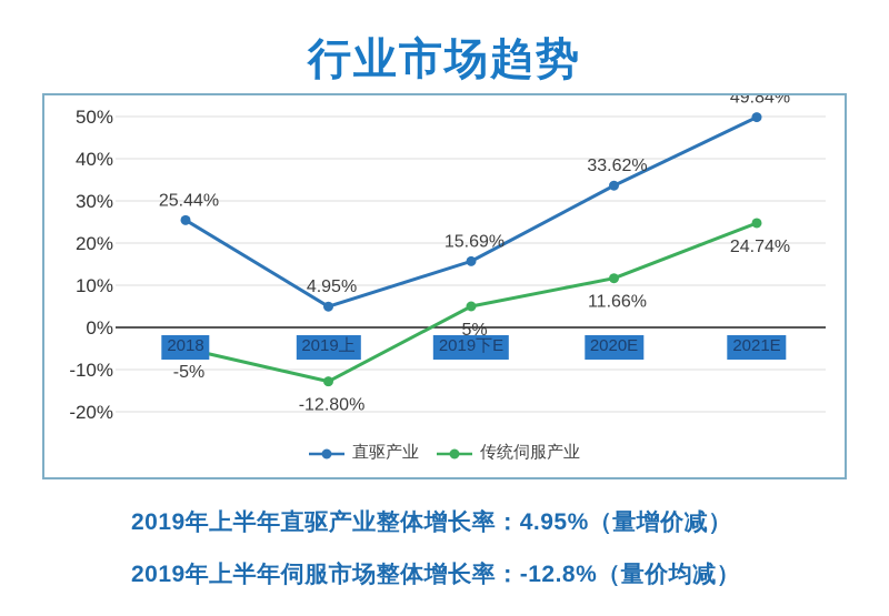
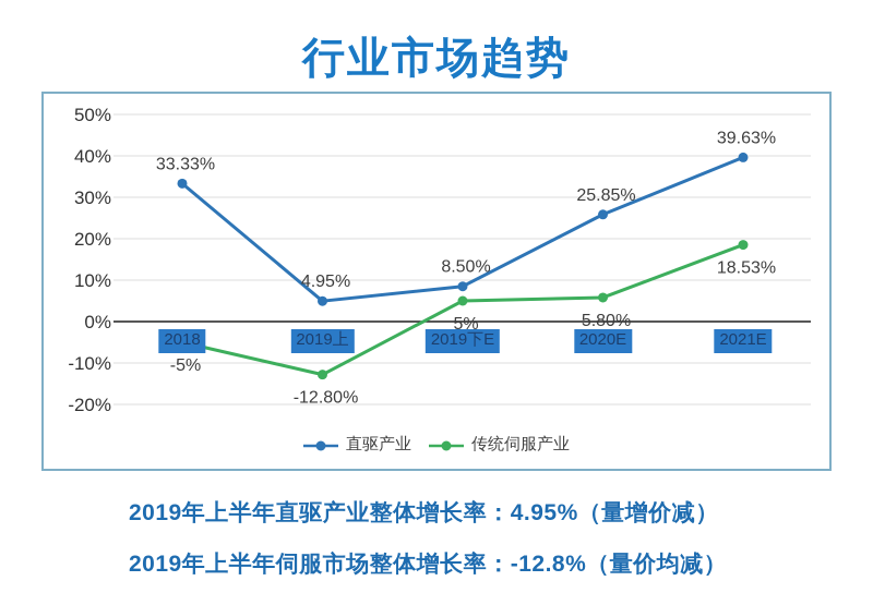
直驱产业/2018: 25.44% -> 33.33%
直驱产业/2019下E: 15.69% -> 8.50%
直驱产业/2020E: 33.62% -> 25.85%
传统伺服产业/2020E: 11.66% -> 5.80%
直驱产业/2021E: 49.84% -> 39.63%
传统伺服产业/2021E: 24.74% -> 18.53%
